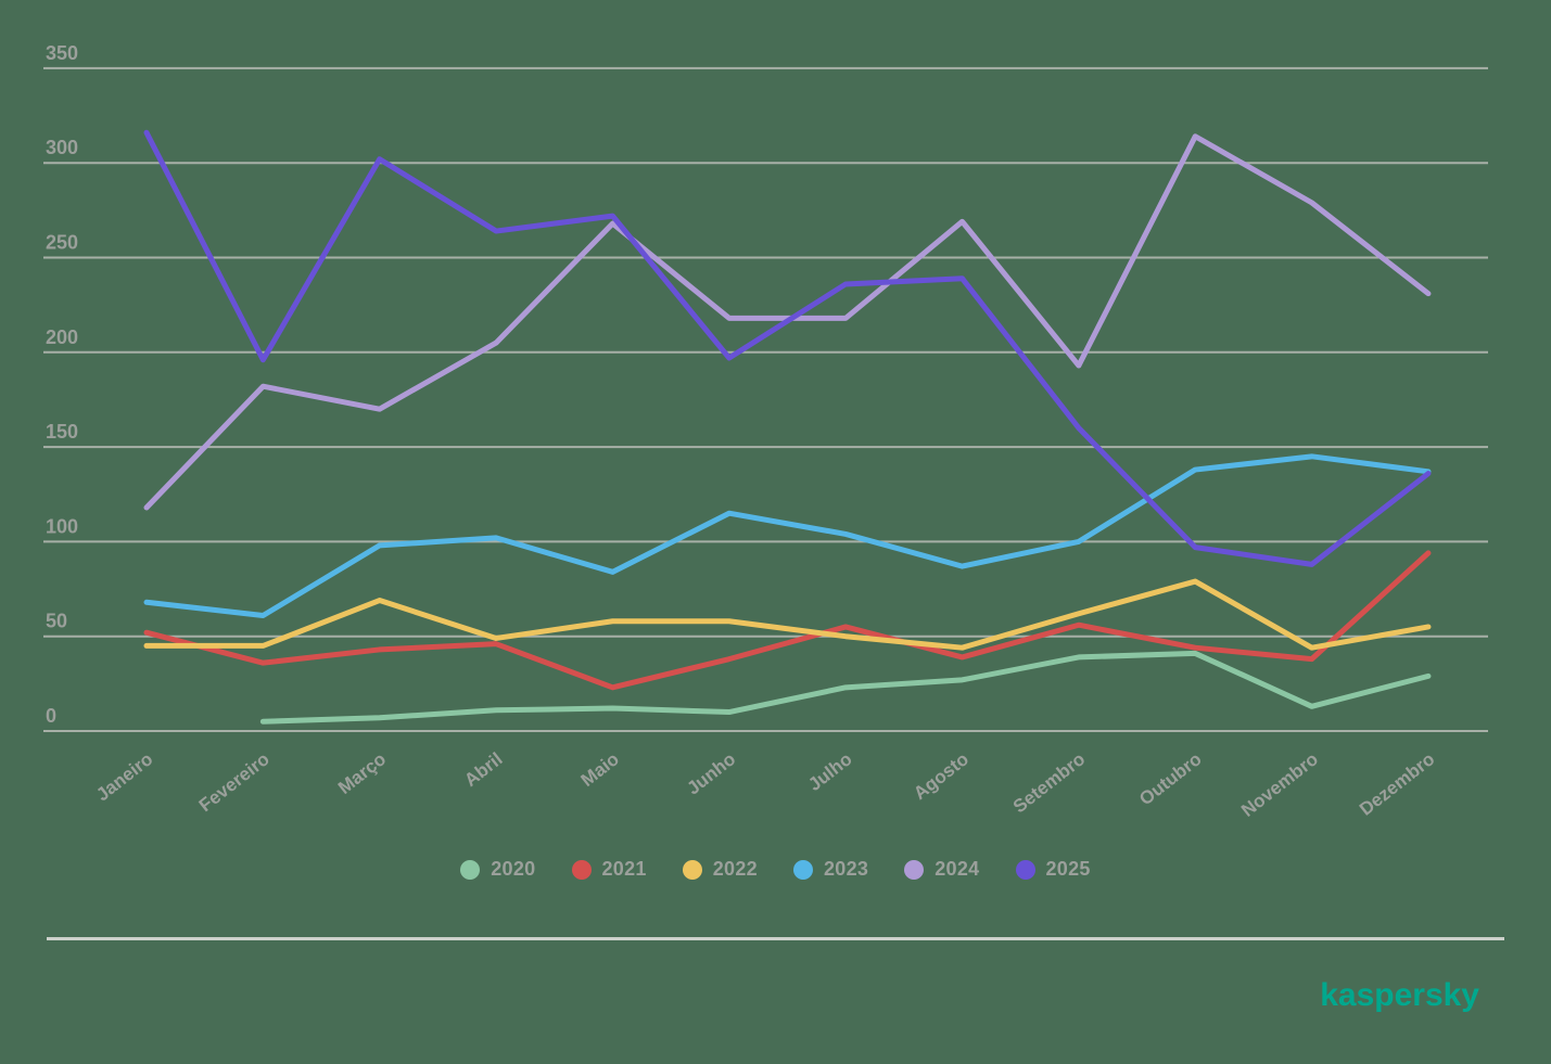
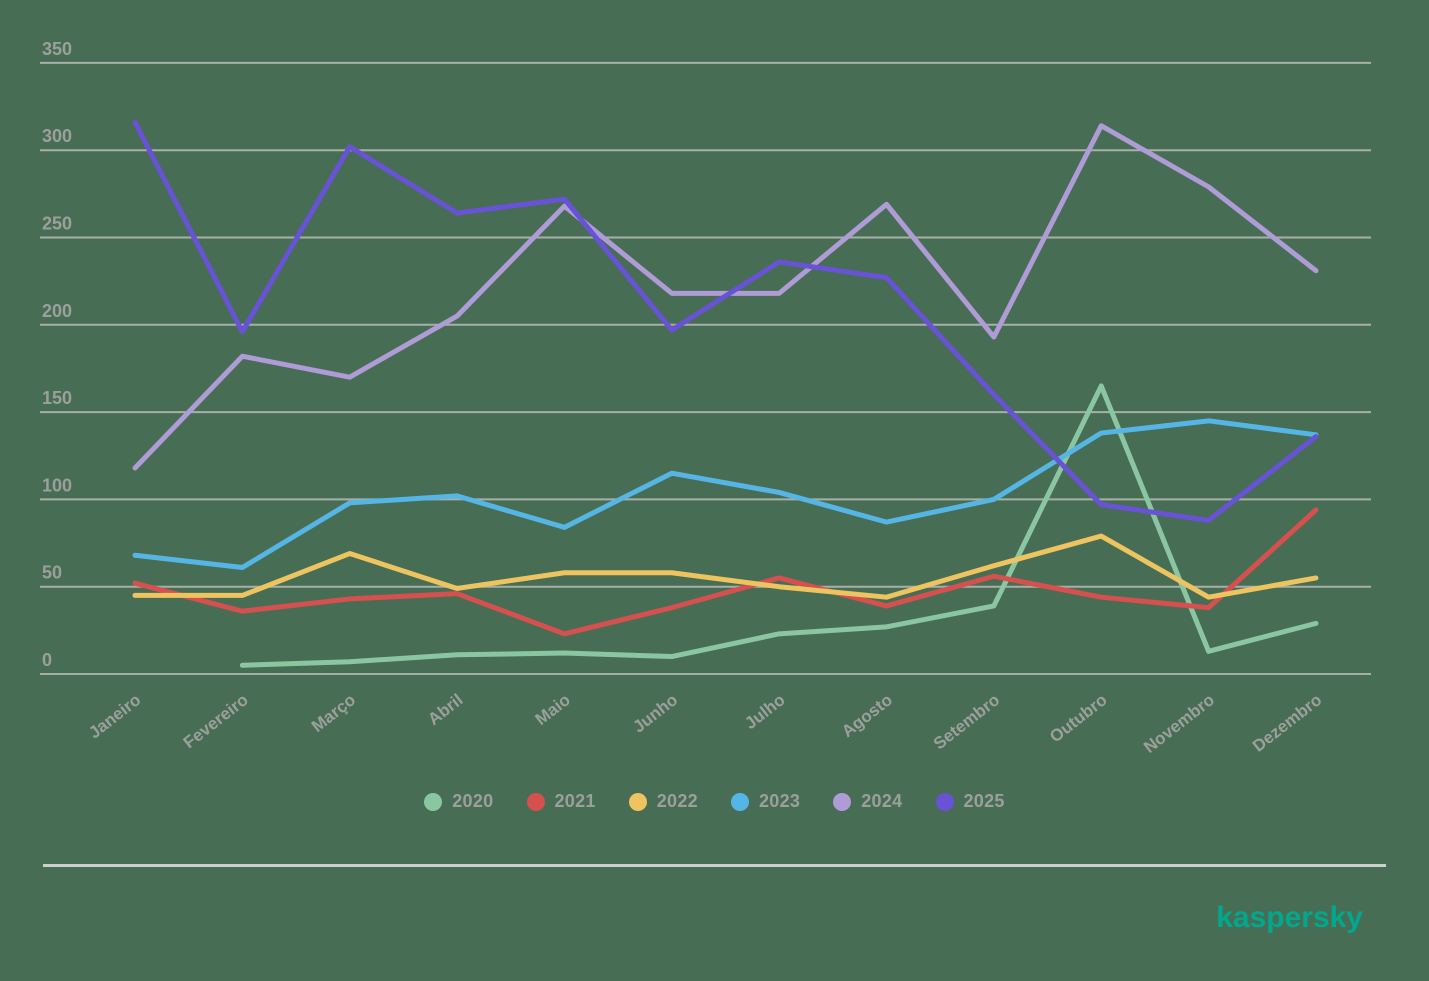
2025/Agosto: 239 -> 227
2020/Outubro: 41 -> 165
